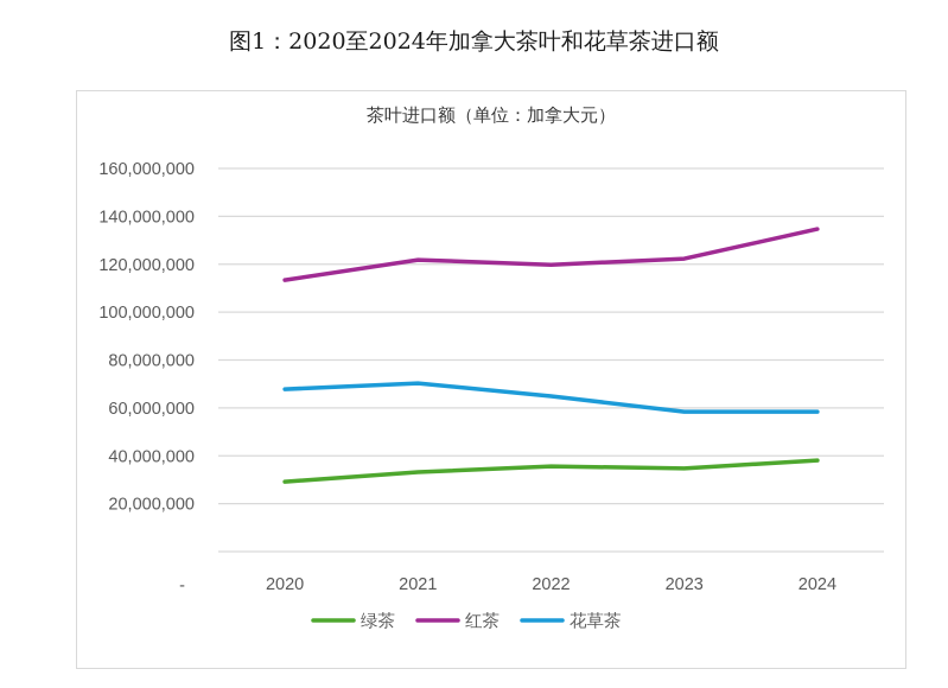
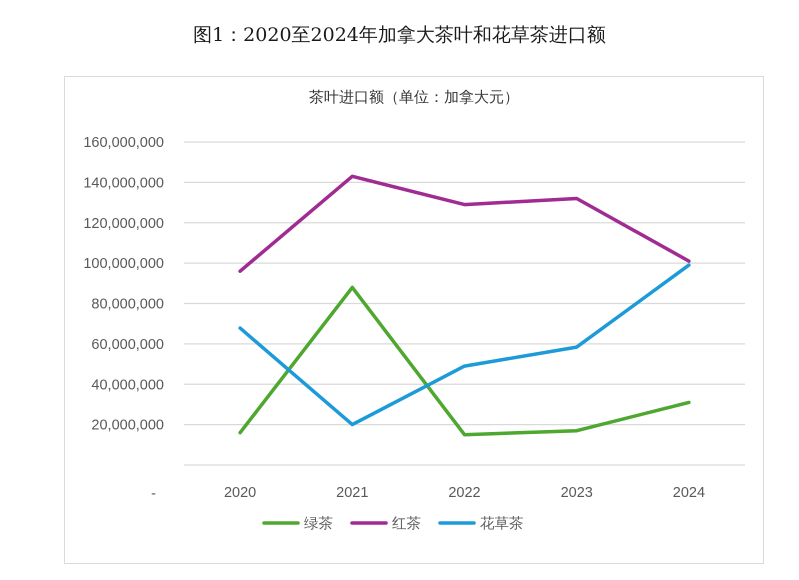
绿茶/2020: 29000000 -> 16000000
红茶/2020: 113000000 -> 96000000
绿茶/2021: 33000000 -> 88000000
红茶/2021: 122000000 -> 143000000
花草茶/2021: 70000000 -> 20000000
绿茶/2022: 36000000 -> 15000000
红茶/2022: 120000000 -> 129000000
花草茶/2022: 65000000 -> 49000000
绿茶/2023: 35000000 -> 17000000
红茶/2023: 122000000 -> 132000000
绿茶/2024: 38000000 -> 31000000
红茶/2024: 135000000 -> 101000000
花草茶/2024: 58000000 -> 99000000
